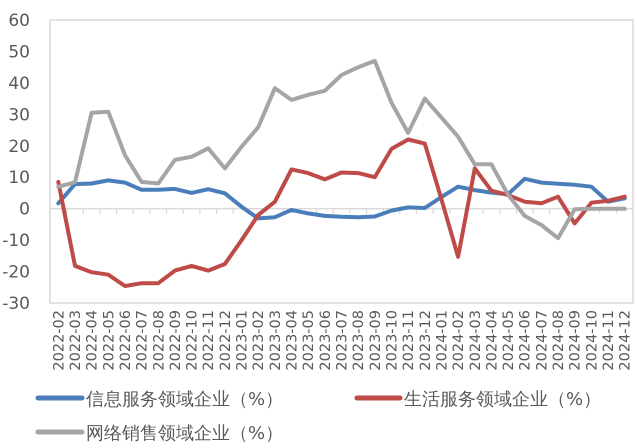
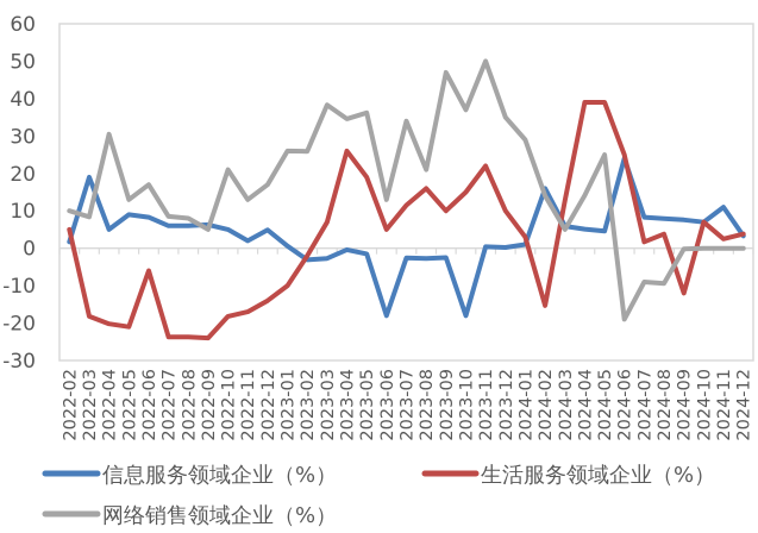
生活服务领域企业（%）/2022-02: 8 -> 5
网络销售领域企业（%）/2022-02: 7 -> 10
信息服务领域企业（%）/2022-03: 8 -> 19
信息服务领域企业（%）/2022-04: 8 -> 5
网络销售领域企业（%）/2022-05: 31 -> 13
生活服务领域企业（%）/2022-06: -25 -> -6
生活服务领域企业（%）/2022-09: -20 -> -24
网络销售领域企业（%）/2022-09: 16 -> 5
网络销售领域企业（%）/2022-10: 16 -> 21
信息服务领域企业（%）/2022-11: 6 -> 2
生活服务领域企业（%）/2022-11: -20 -> -17
网络销售领域企业（%）/2022-11: 19 -> 13
生活服务领域企业（%）/2022-12: -18 -> -14
网络销售领域企业（%）/2022-12: 13 -> 17
网络销售领域企业（%）/2023-01: 20 -> 26
生活服务领域企业（%）/2023-03: 2 -> 7
生活服务领域企业（%）/2023-04: 12 -> 26
生活服务领域企业（%）/2023-05: 11 -> 19
信息服务领域企业（%）/2023-06: -2 -> -18
生活服务领域企业（%）/2023-06: 9 -> 5
网络销售领域企业（%）/2023-06: 38 -> 13
网络销售领域企业（%）/2023-07: 42 -> 34
生活服务领域企业（%）/2023-08: 11 -> 16
网络销售领域企业（%）/2023-08: 45 -> 21
信息服务领域企业（%）/2023-10: -1 -> -18
生活服务领域企业（%）/2023-10: 19 -> 15
网络销售领域企业（%）/2023-10: 34 -> 37
网络销售领域企业（%）/2023-11: 24 -> 50
生活服务领域企业（%）/2023-12: 21 -> 10
信息服务领域企业（%）/2024-01: 4 -> 1
信息服务领域企业（%）/2024-02: 7 -> 16
网络销售领域企业（%）/2024-02: 23 -> 14
网络销售领域企业（%）/2024-03: 14 -> 5
生活服务领域企业（%）/2024-04: 6 -> 39
生活服务领域企业（%）/2024-05: 4 -> 39
网络销售领域企业（%）/2024-05: 4 -> 25
信息服务领域企业（%）/2024-06: 10 -> 24
生活服务领域企业（%）/2024-06: 2 -> 25
网络销售领域企业（%）/2024-06: -2 -> -19
网络销售领域企业（%）/2024-07: -5 -> -9
生活服务领域企业（%）/2024-09: -5 -> -12
生活服务领域企业（%）/2024-10: 2 -> 7
信息服务领域企业（%）/2024-11: 2 -> 11
